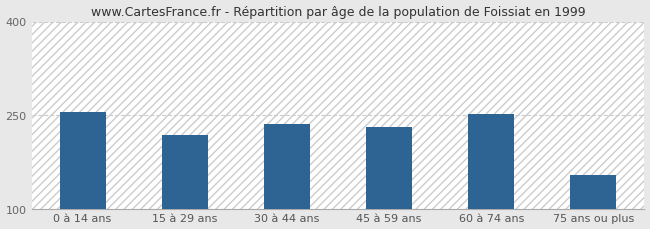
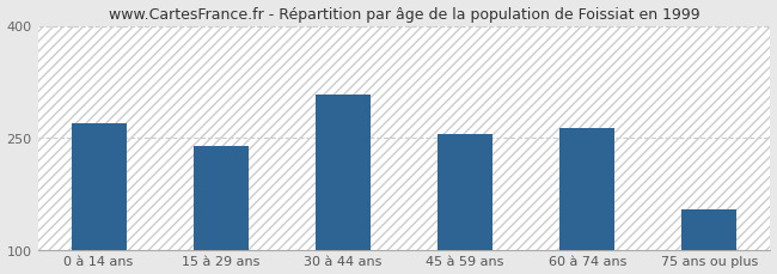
0 à 14 ans: 256 -> 270
15 à 29 ans: 218 -> 240
30 à 44 ans: 236 -> 308
45 à 59 ans: 232 -> 256
60 à 74 ans: 252 -> 264
